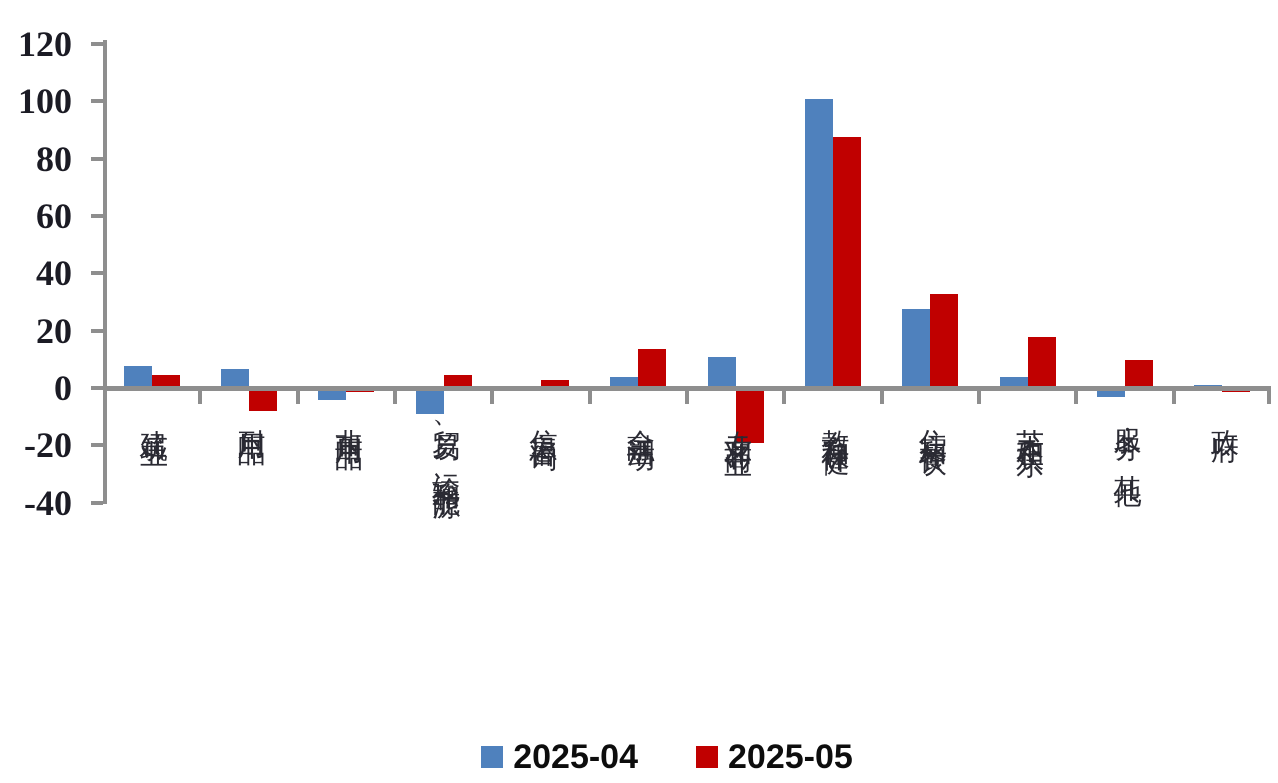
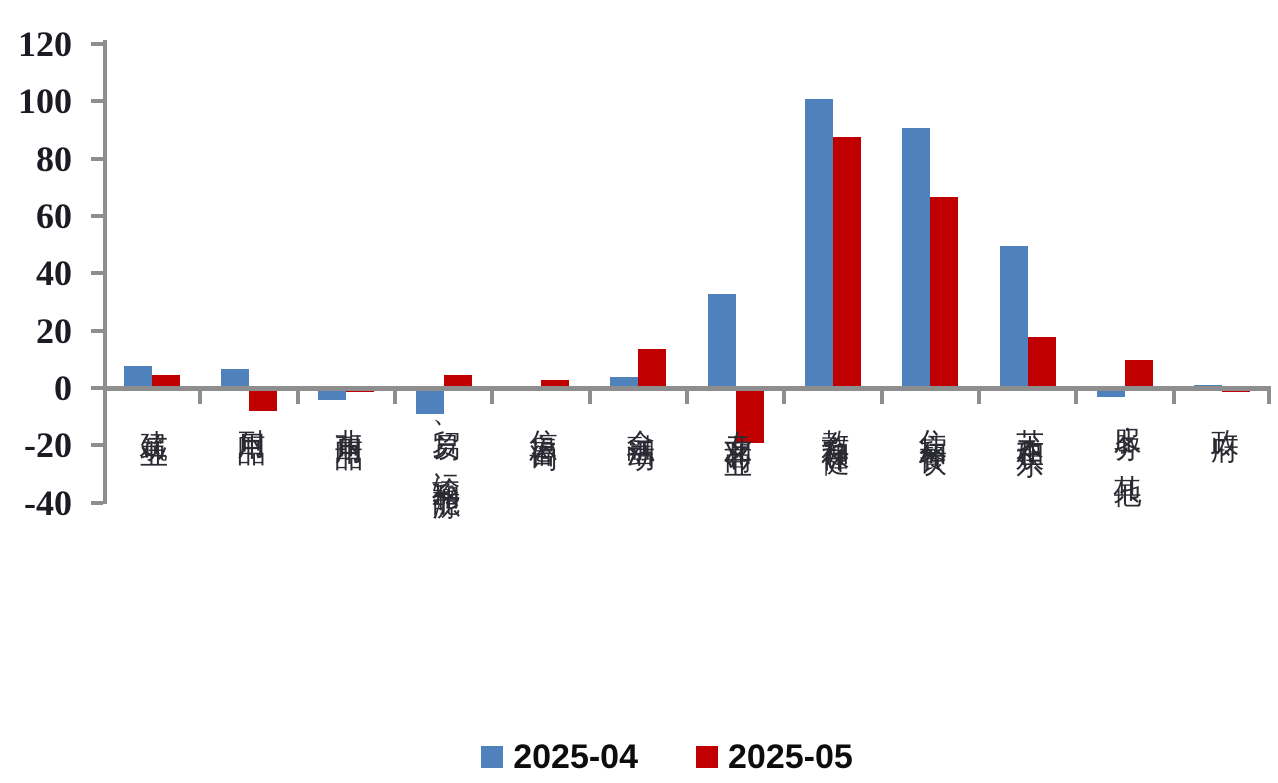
2025-04/专业和商业: 10 -> 32
2025-04/住宿和餐饮: 27 -> 90
2025-05/住宿和餐饮: 32 -> 66
2025-04/艺术和娱乐: 3 -> 49
